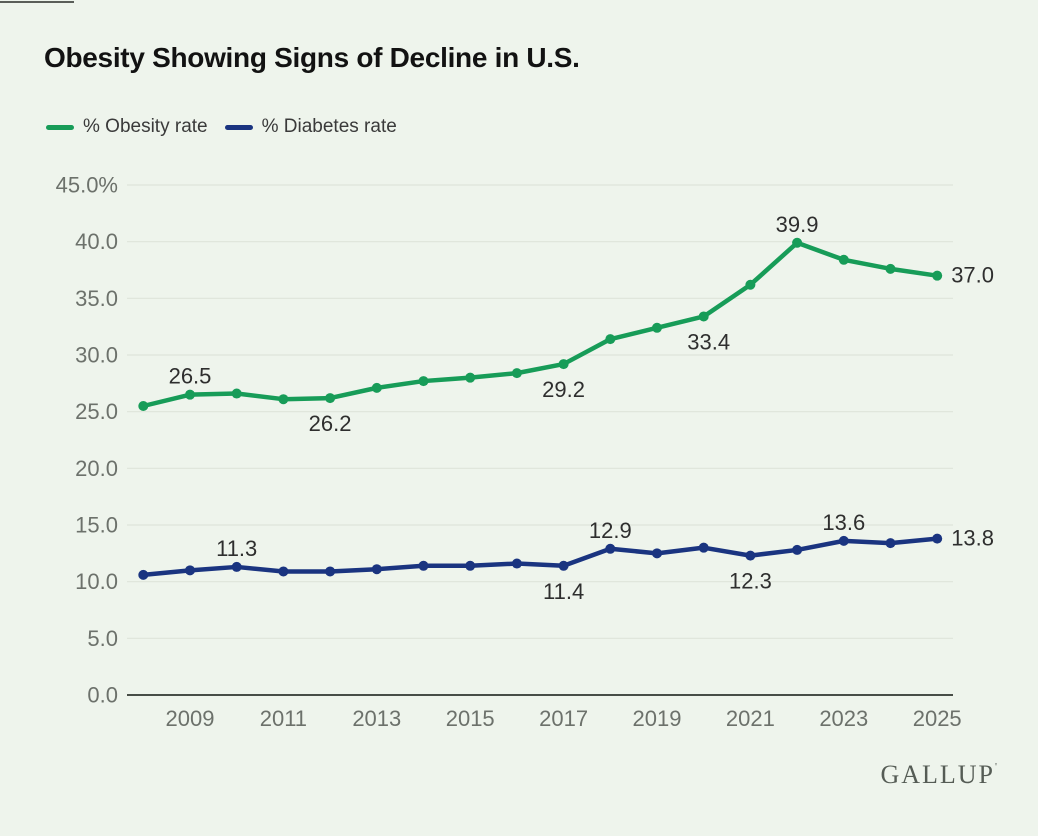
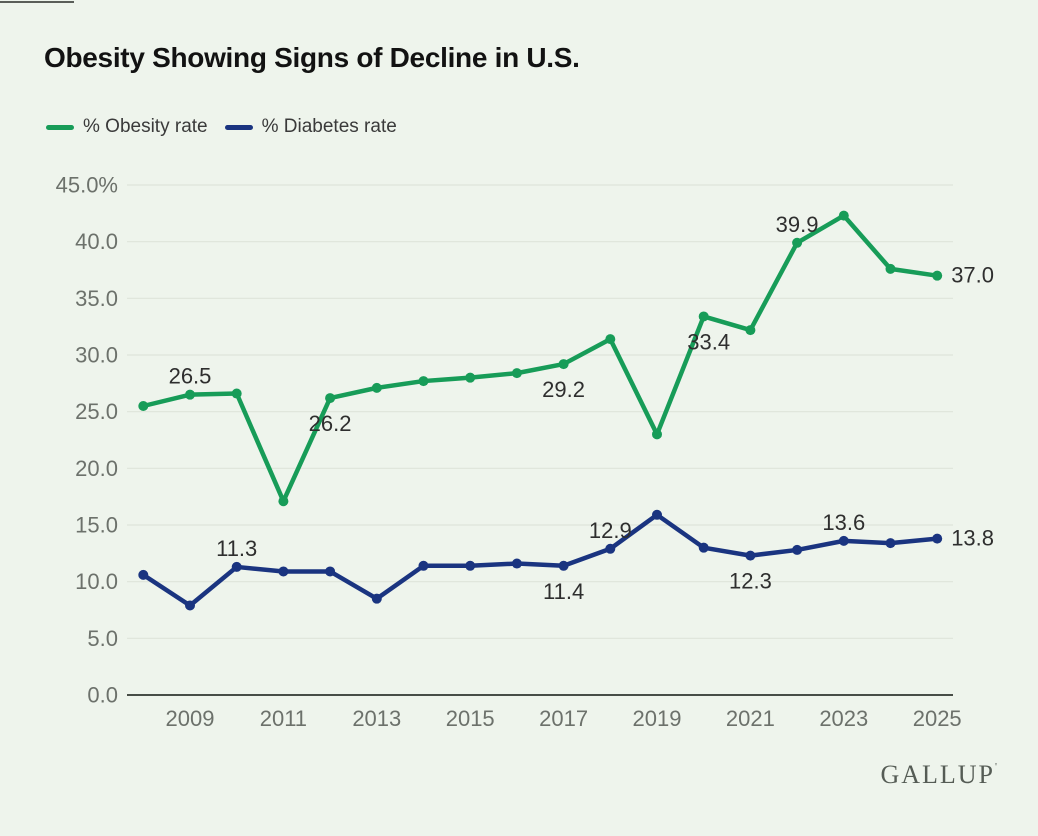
% Diabetes rate/2009: 11.0% -> 7.9%
% Obesity rate/2011: 26.1% -> 17.1%
% Diabetes rate/2013: 11.1% -> 8.5%
% Obesity rate/2019: 32.4% -> 23.0%
% Diabetes rate/2019: 12.5% -> 15.9%
% Obesity rate/2021: 36.2% -> 32.2%
% Obesity rate/2023: 38.4% -> 42.3%
